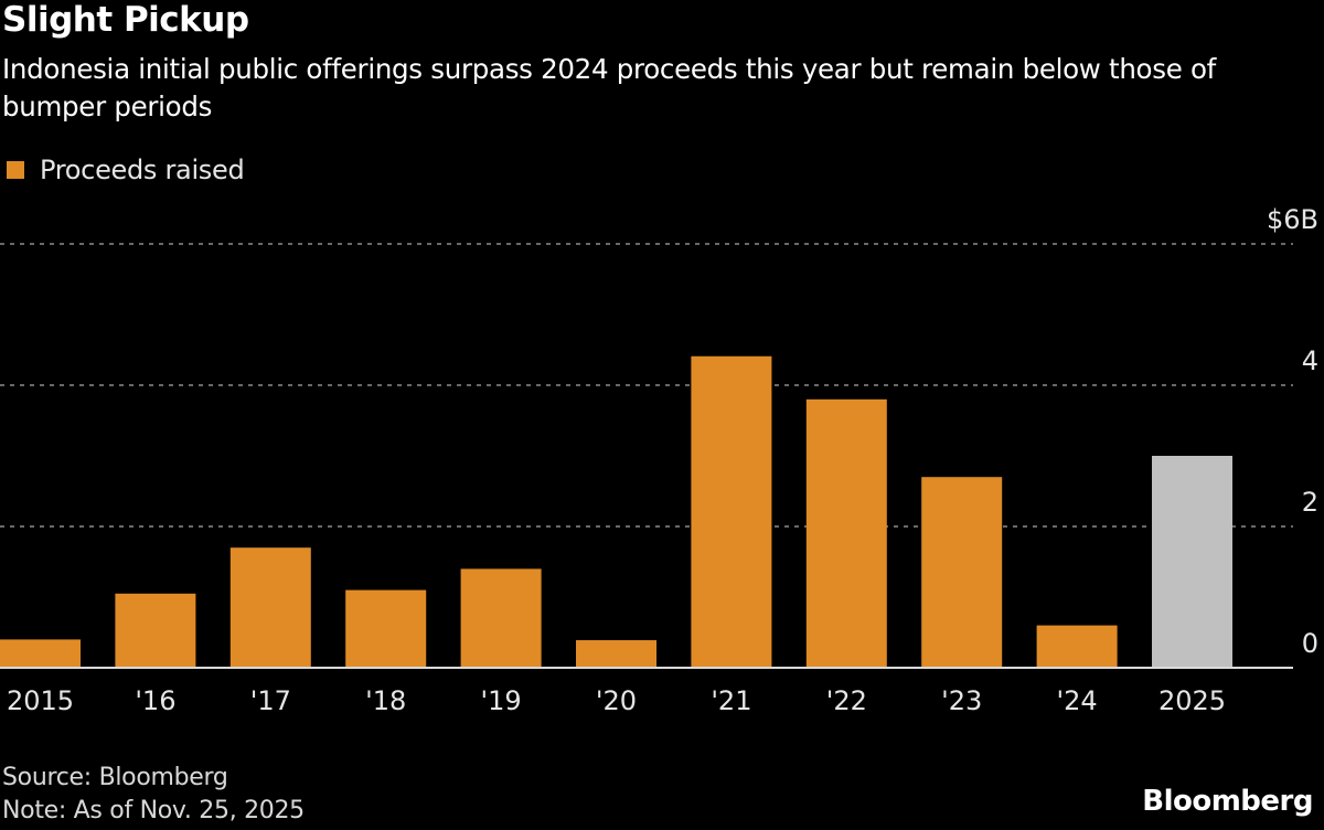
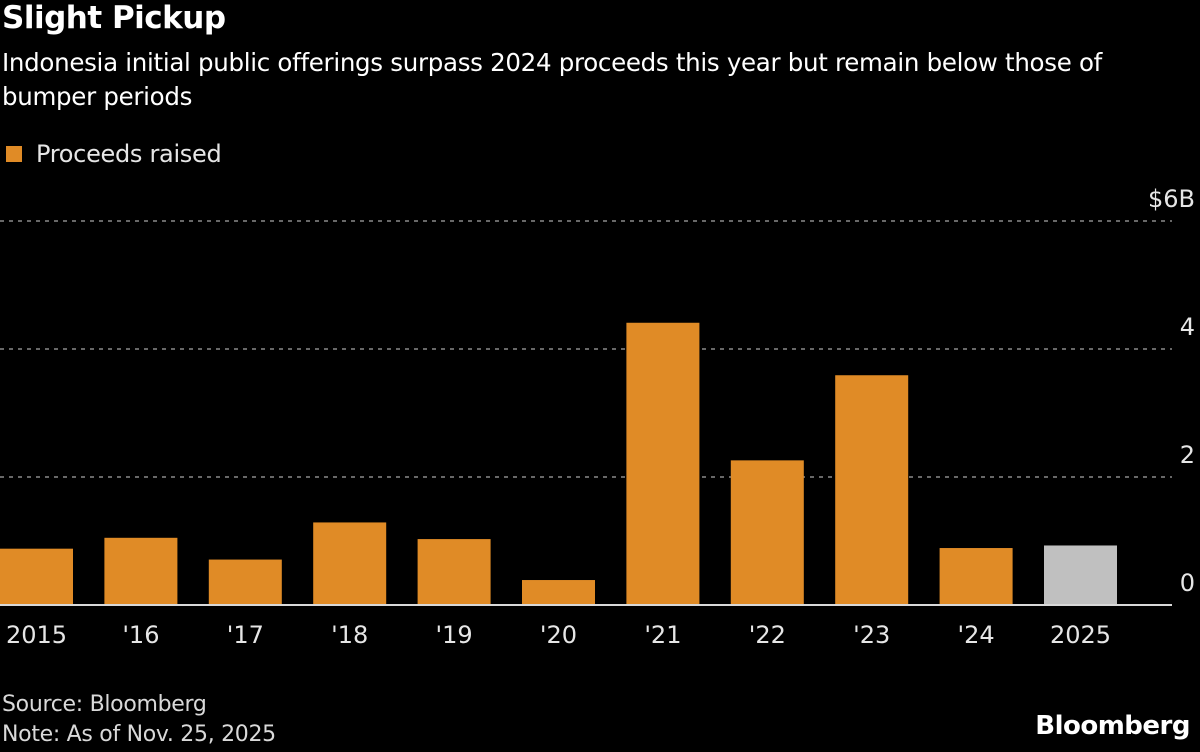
2015: $0.4B -> $0.9B
'17: $1.7B -> $0.7B
'18: $1.1B -> $1.3B
'19: $1.4B -> $1.0B
'22: $3.8B -> $2.3B
'23: $2.7B -> $3.6B
'24: $0.6B -> $0.9B
2025: $3.0B -> $0.9B
